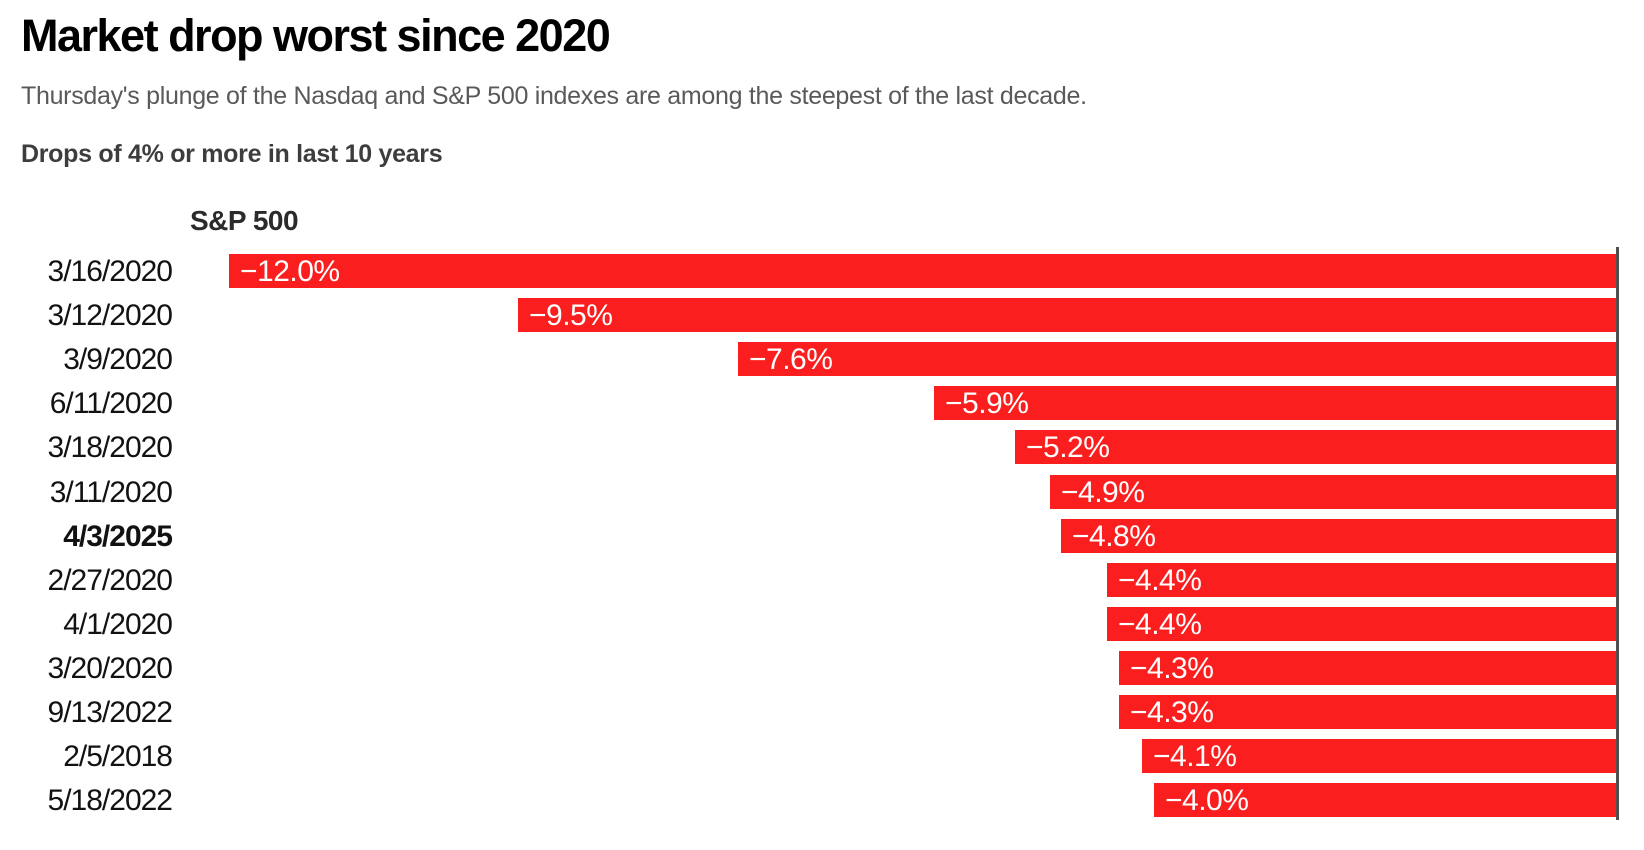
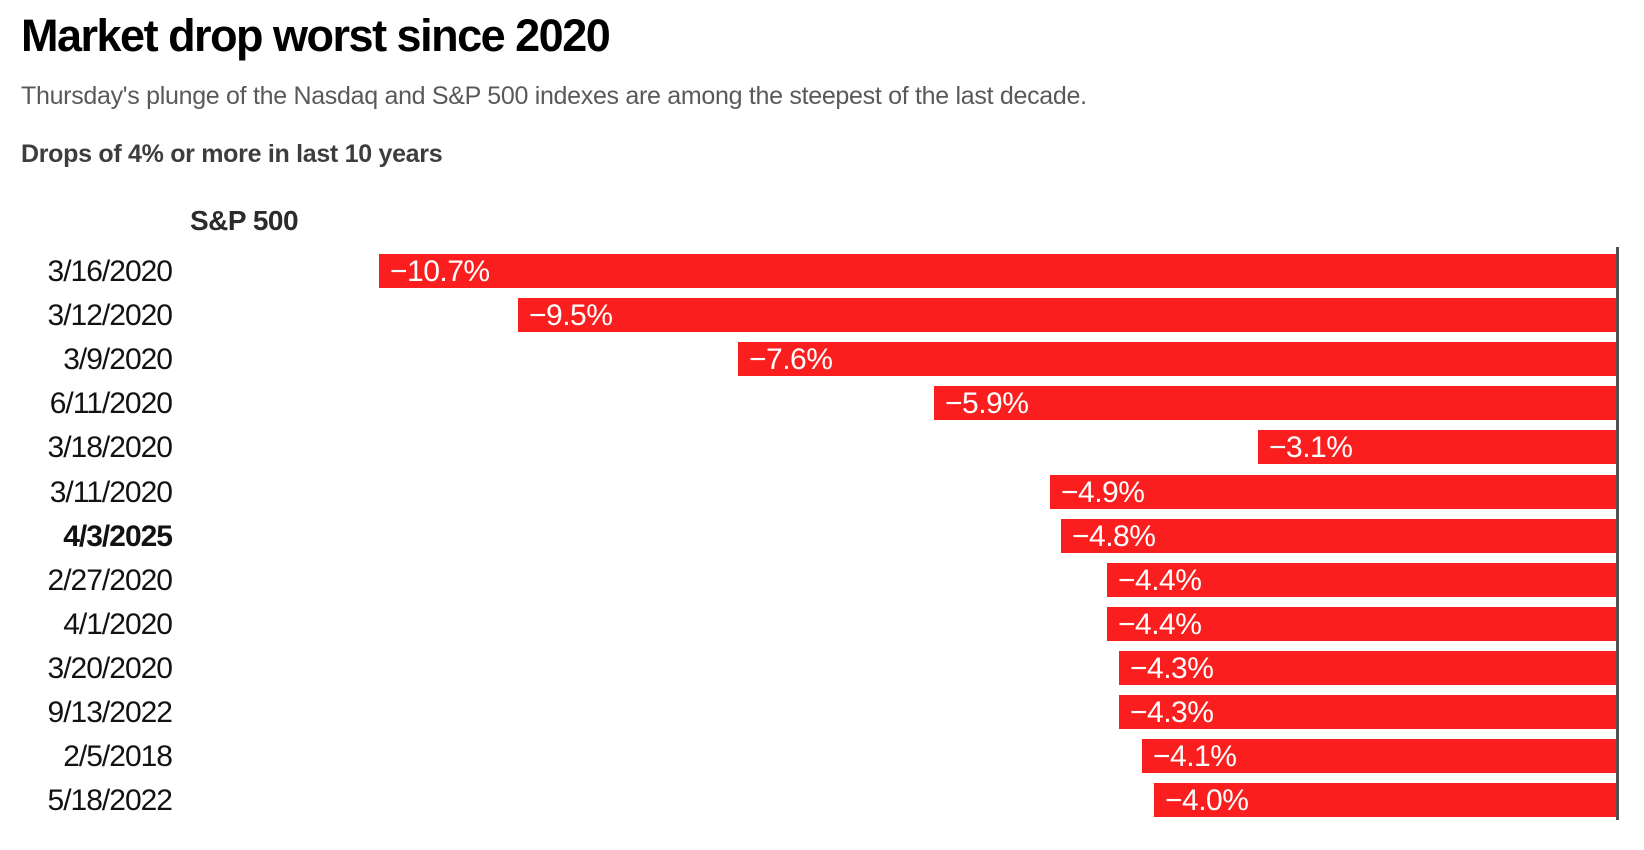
3/16/2020: −12.0% -> −10.7%
3/18/2020: −5.2% -> −3.1%
